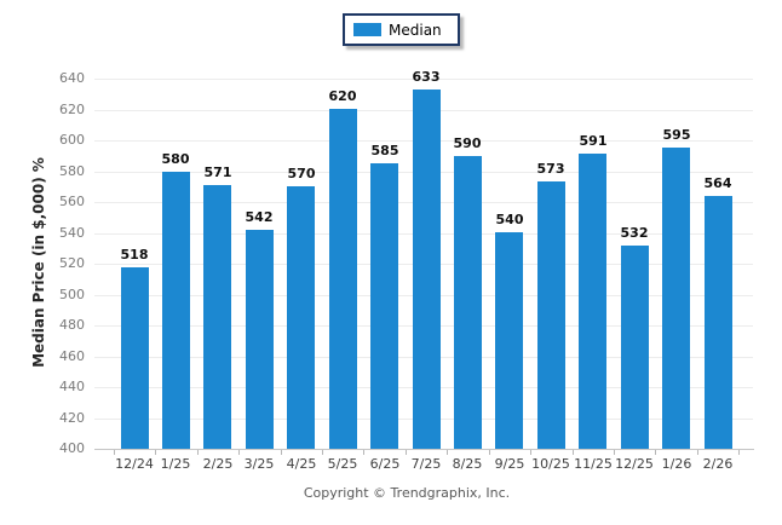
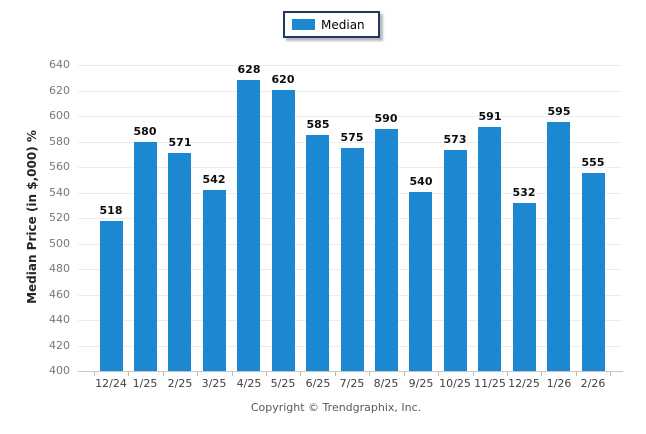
4/25: 570 -> 628
7/25: 633 -> 575
2/26: 564 -> 555
